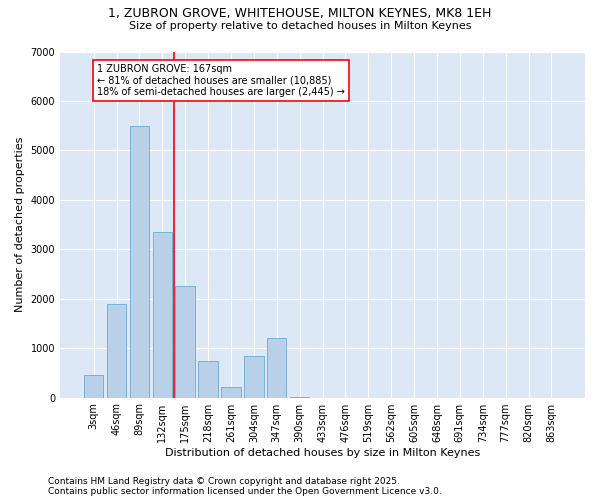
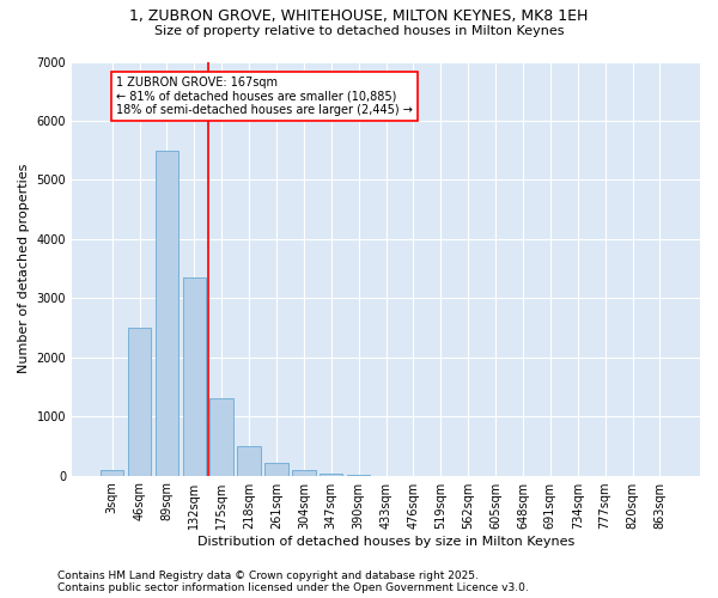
3sqm: 450 -> 100
46sqm: 1900 -> 2500
175sqm: 2250 -> 1300
218sqm: 750 -> 500
304sqm: 850 -> 90
347sqm: 1200 -> 40
